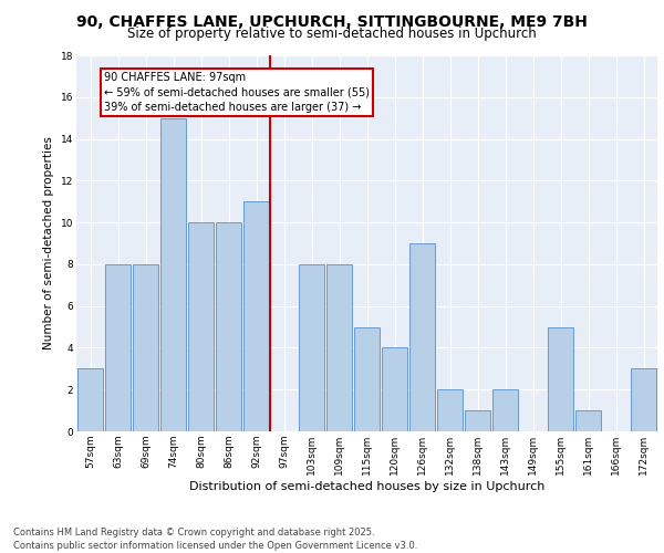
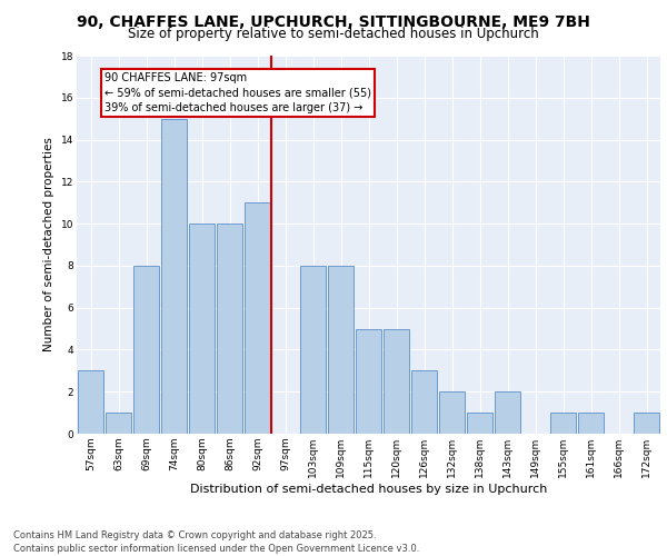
63sqm: 8 -> 1
120sqm: 4 -> 5
126sqm: 9 -> 3
155sqm: 5 -> 1
172sqm: 3 -> 1
